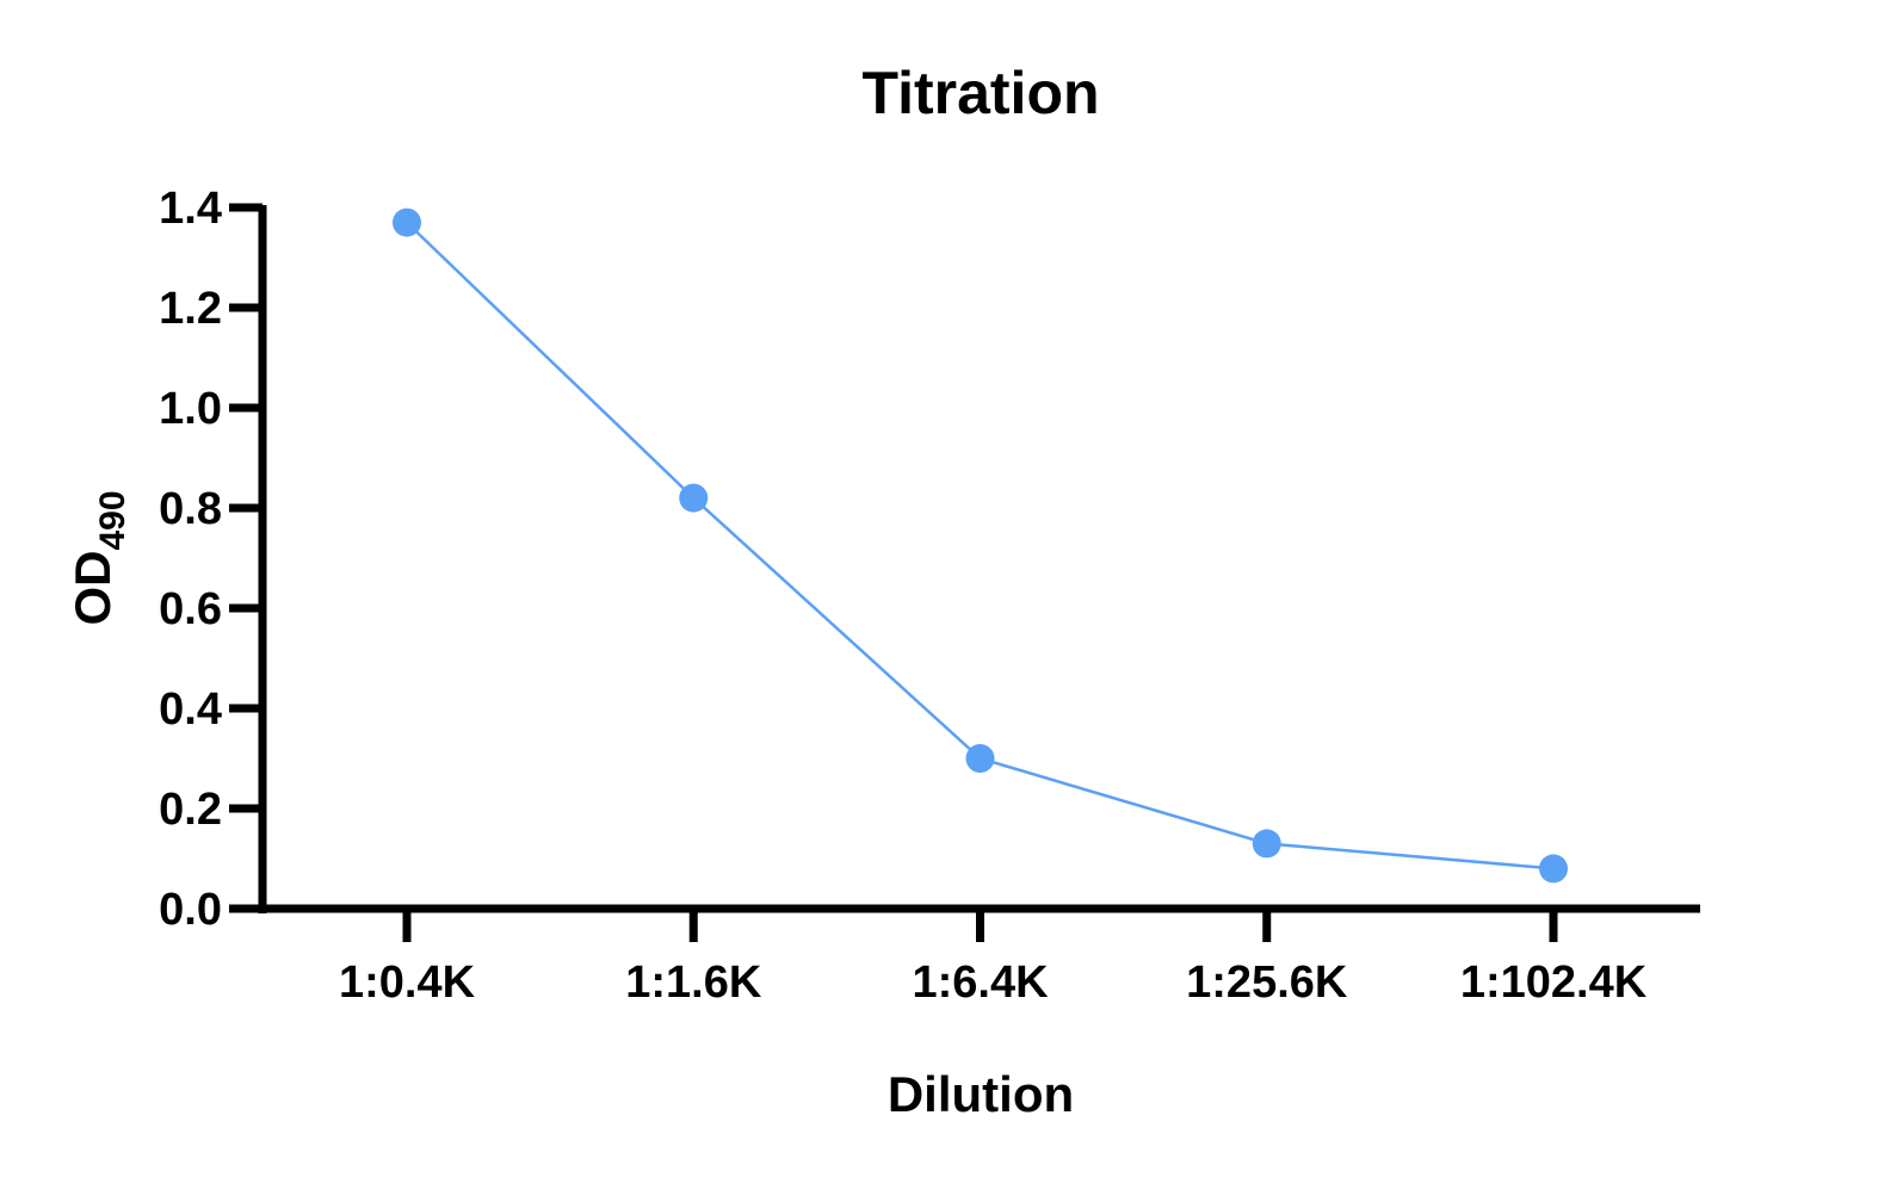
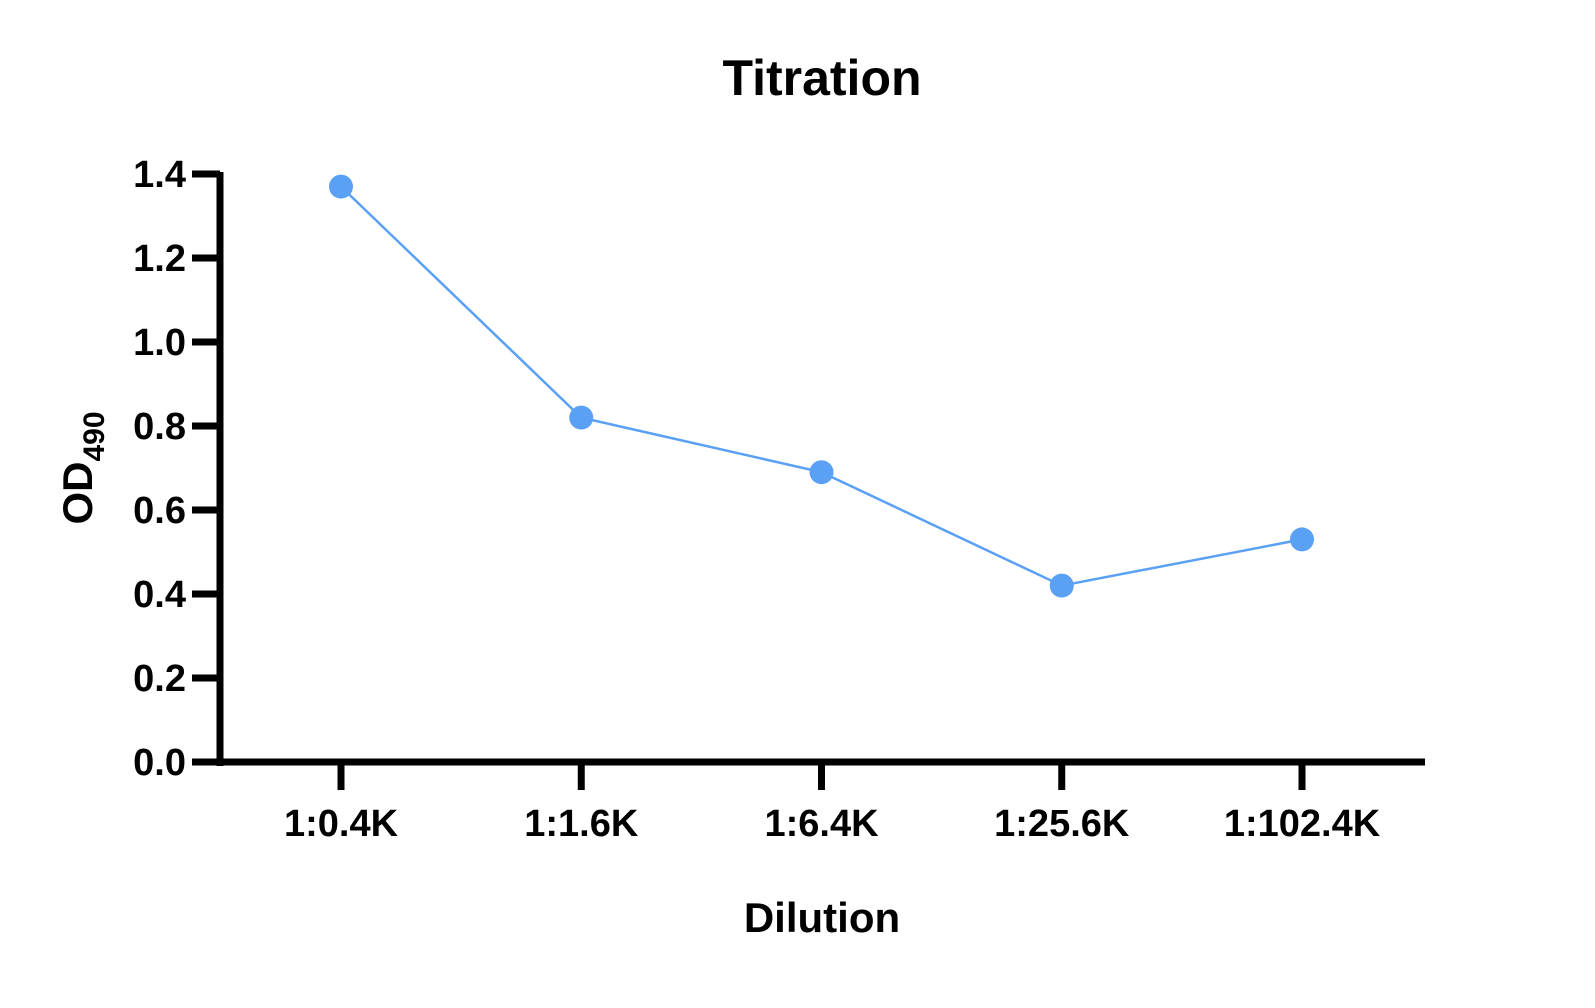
1:6.4K: 0.30 -> 0.69
1:25.6K: 0.13 -> 0.42
1:102.4K: 0.08 -> 0.53
